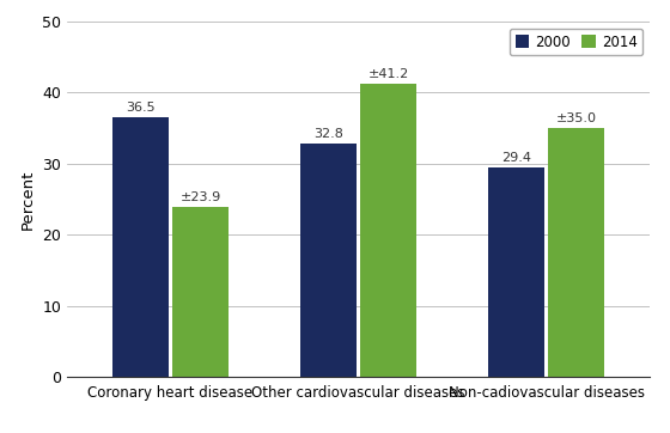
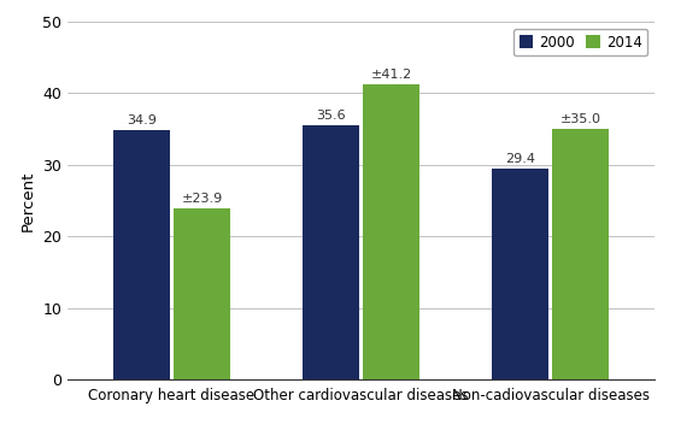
2000/Coronary heart disease: 36.5 -> 34.9
2000/Other cardiovascular diseases: 32.8 -> 35.6
